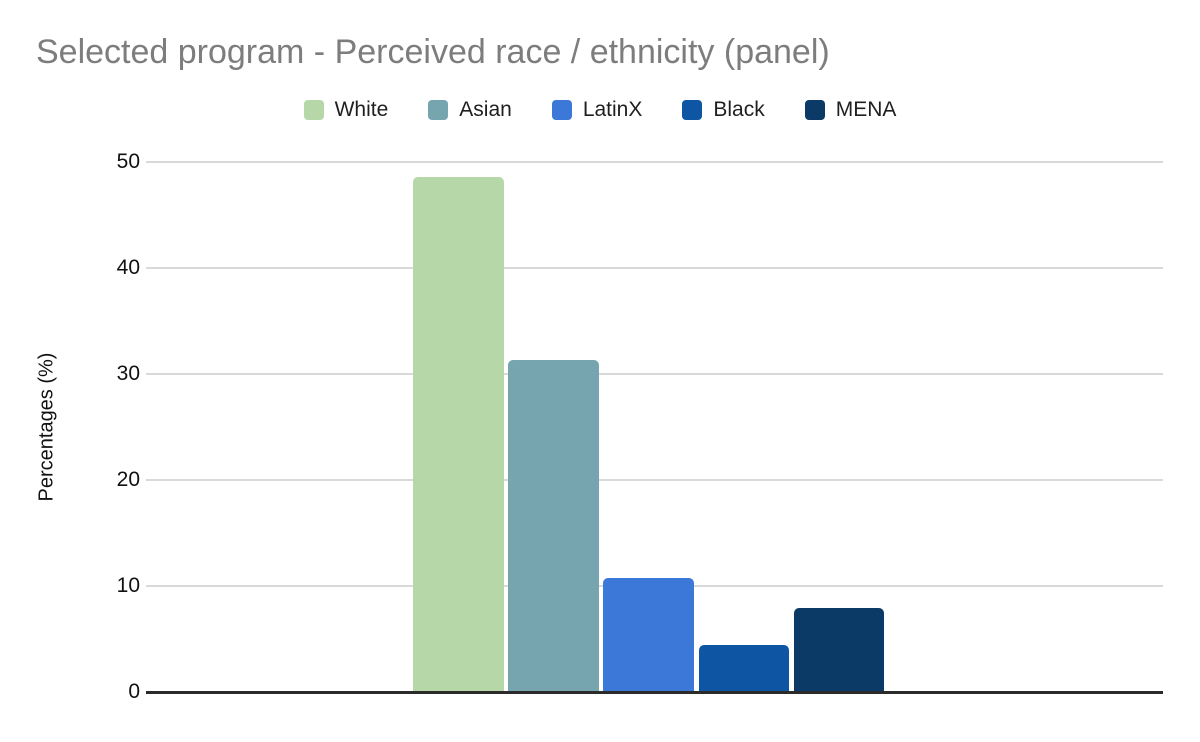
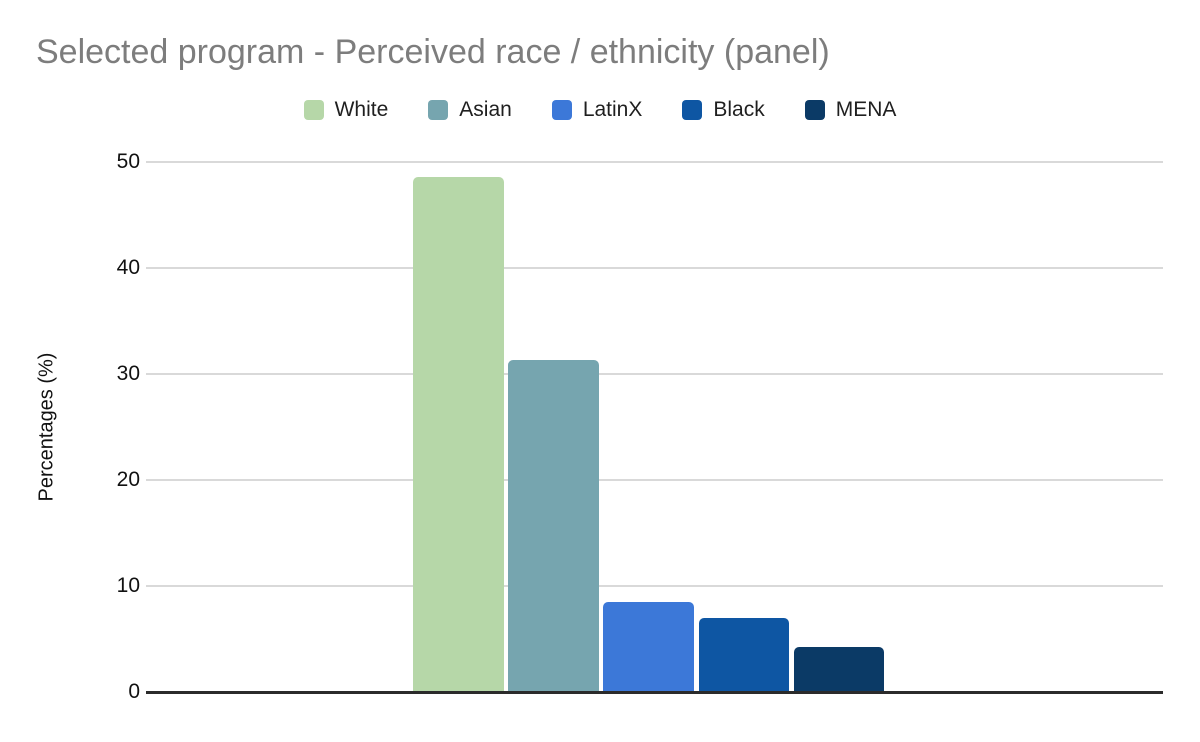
LatinX: 10.7 -> 8.5
Black: 4.4 -> 7.0
MENA: 7.9 -> 4.2
